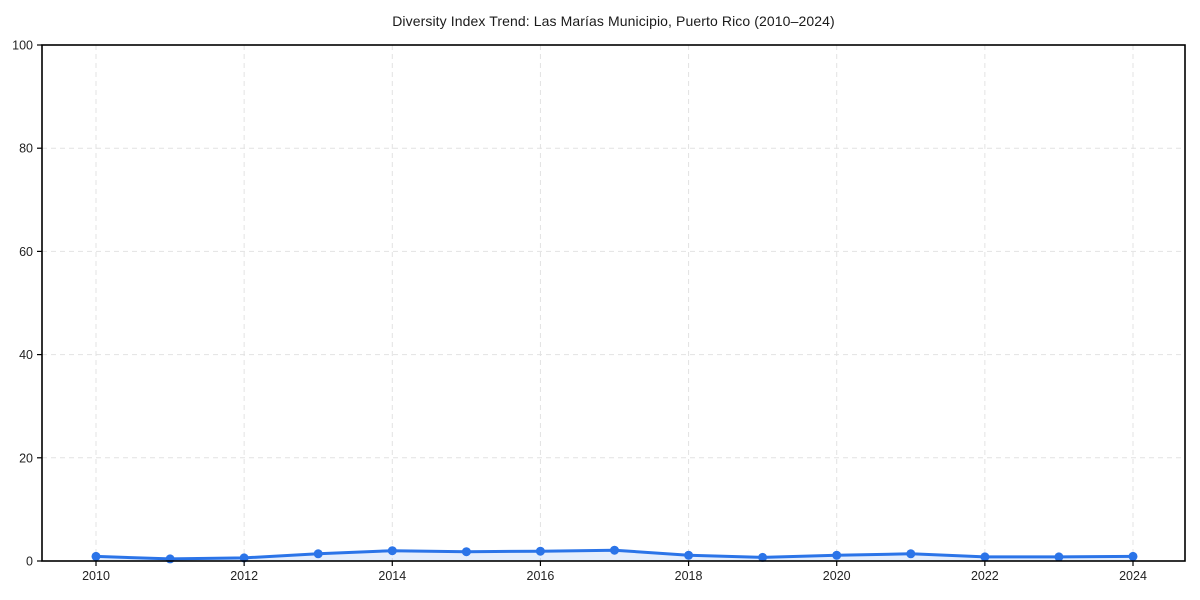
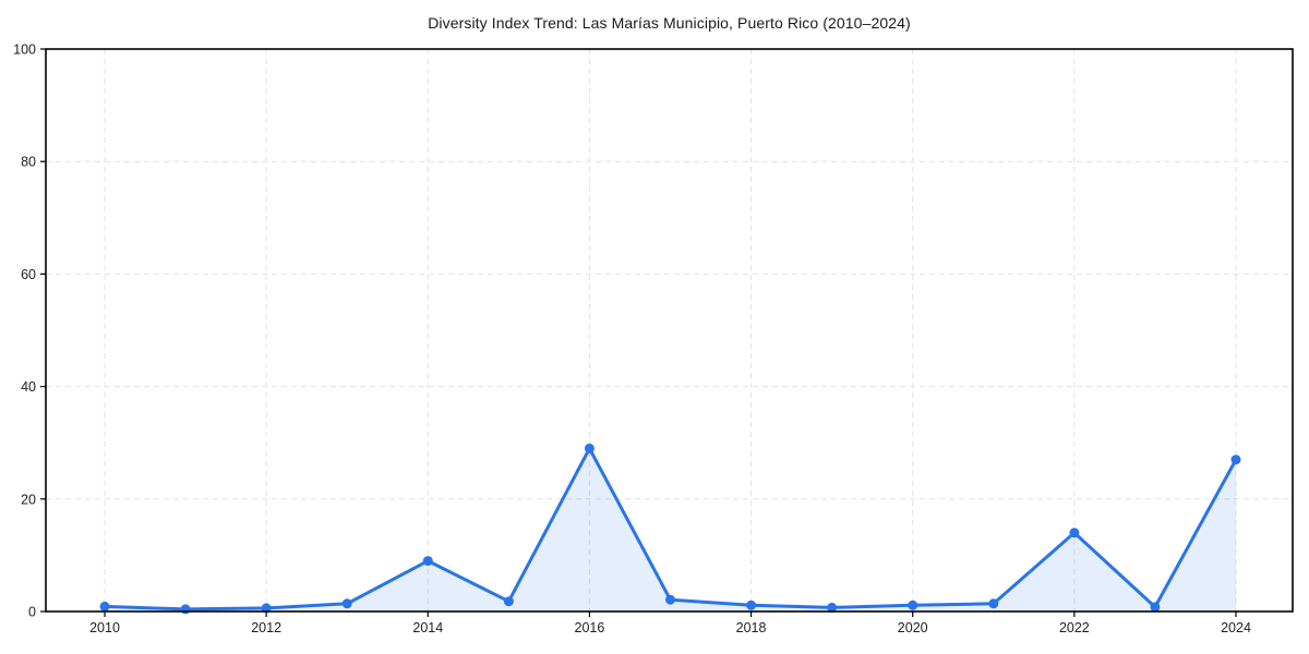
2014: 2 -> 9
2016: 2 -> 29
2022: 1 -> 14
2024: 1 -> 27
